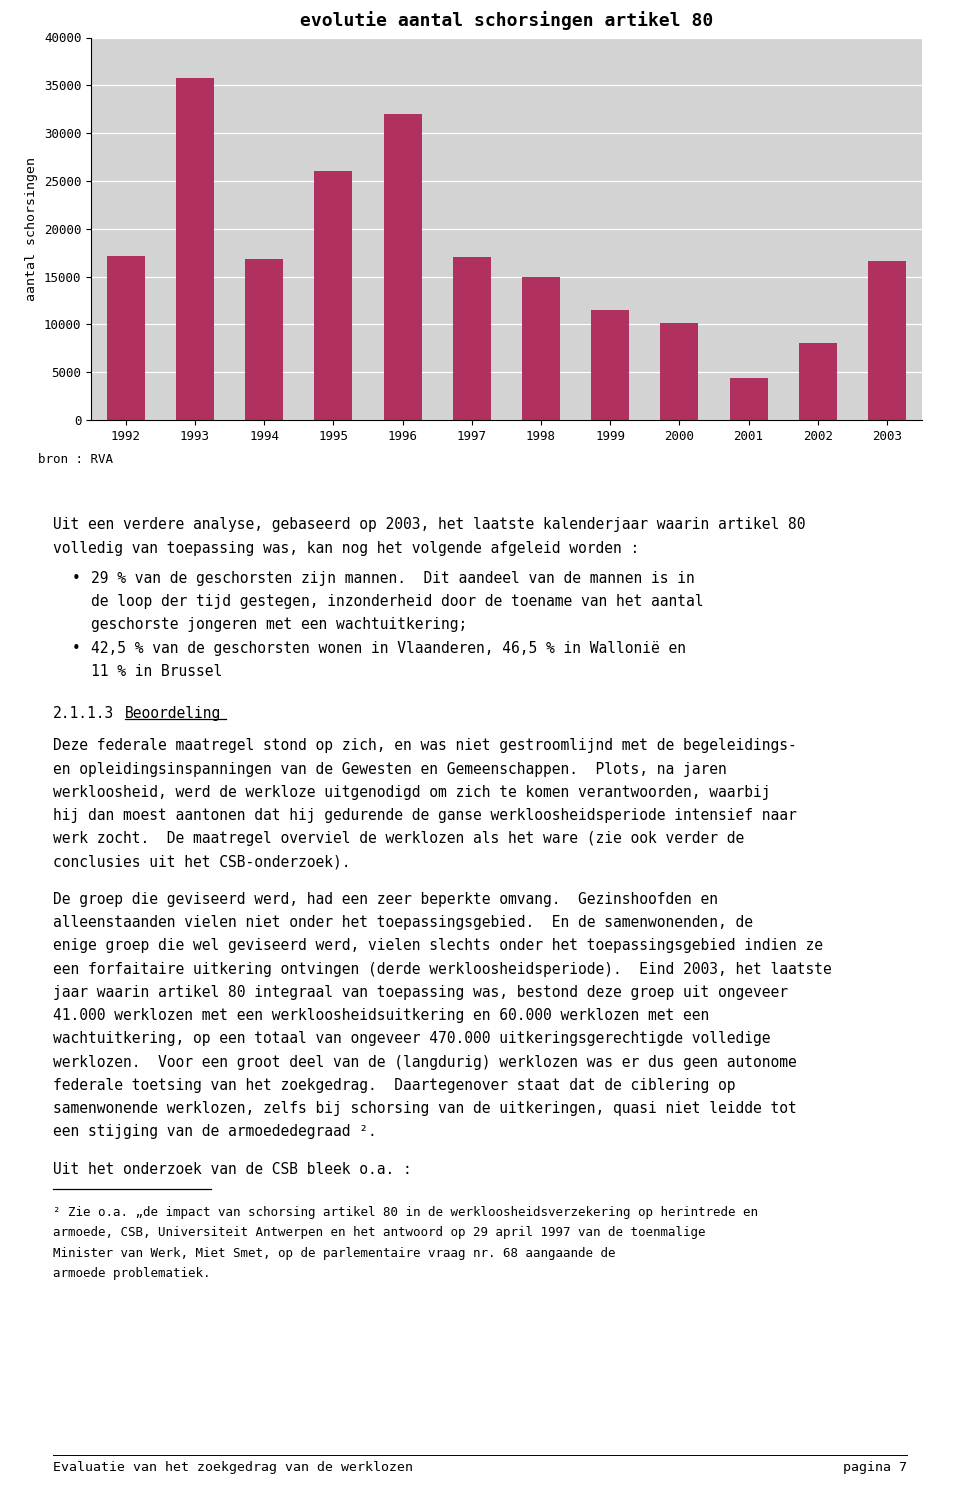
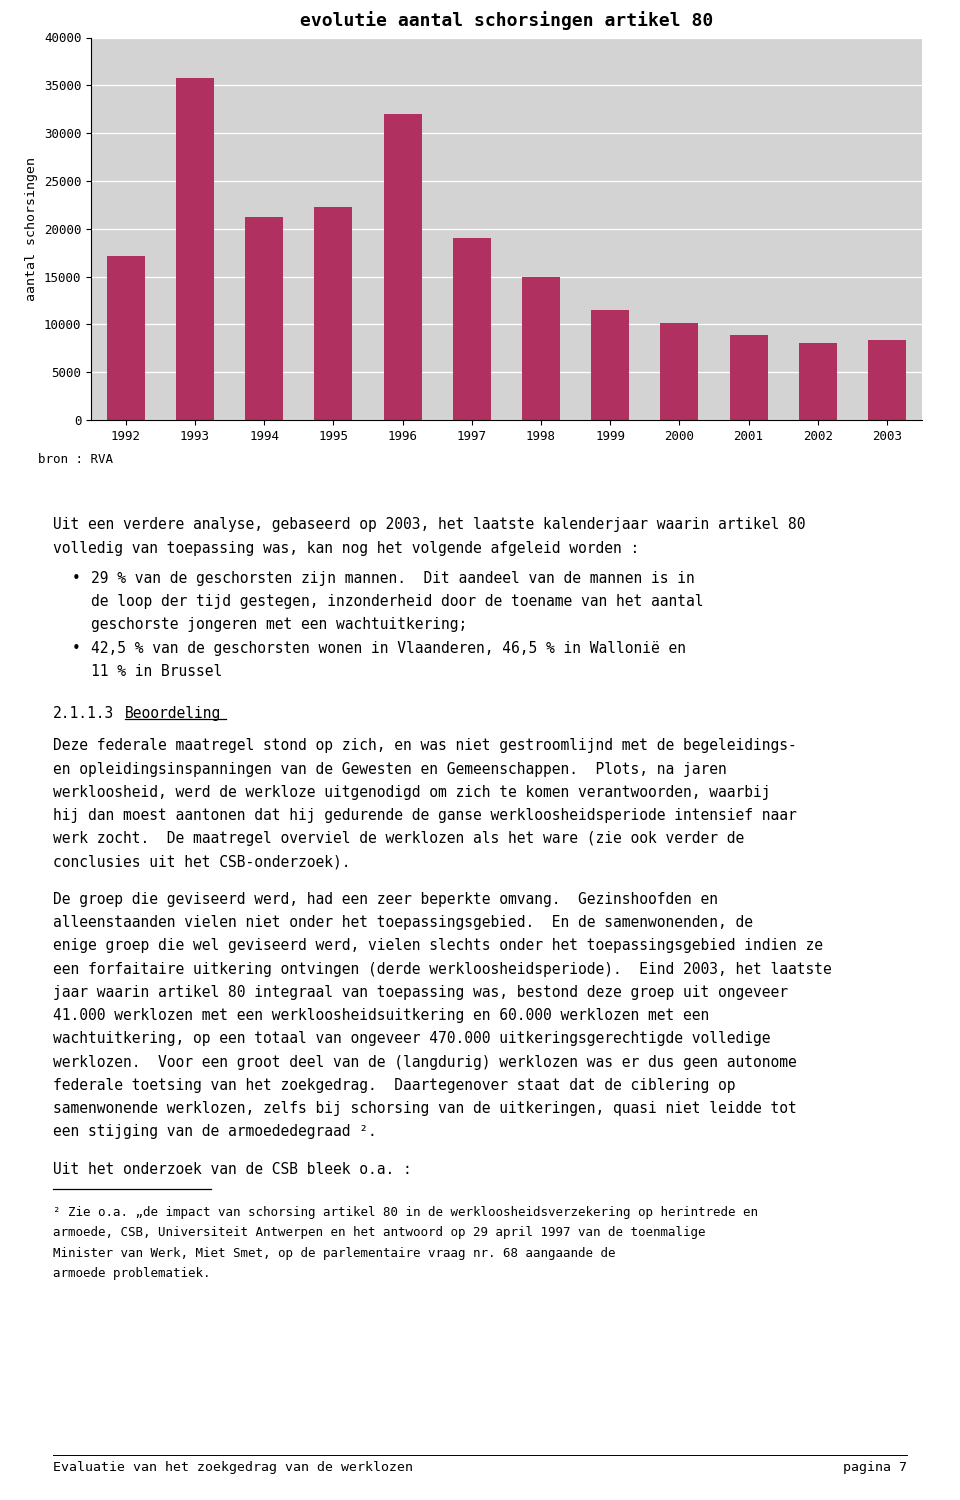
1994: 16800 -> 21200
1995: 26000 -> 22300
1997: 17000 -> 19000
2001: 4400 -> 8900
2003: 16600 -> 8400
